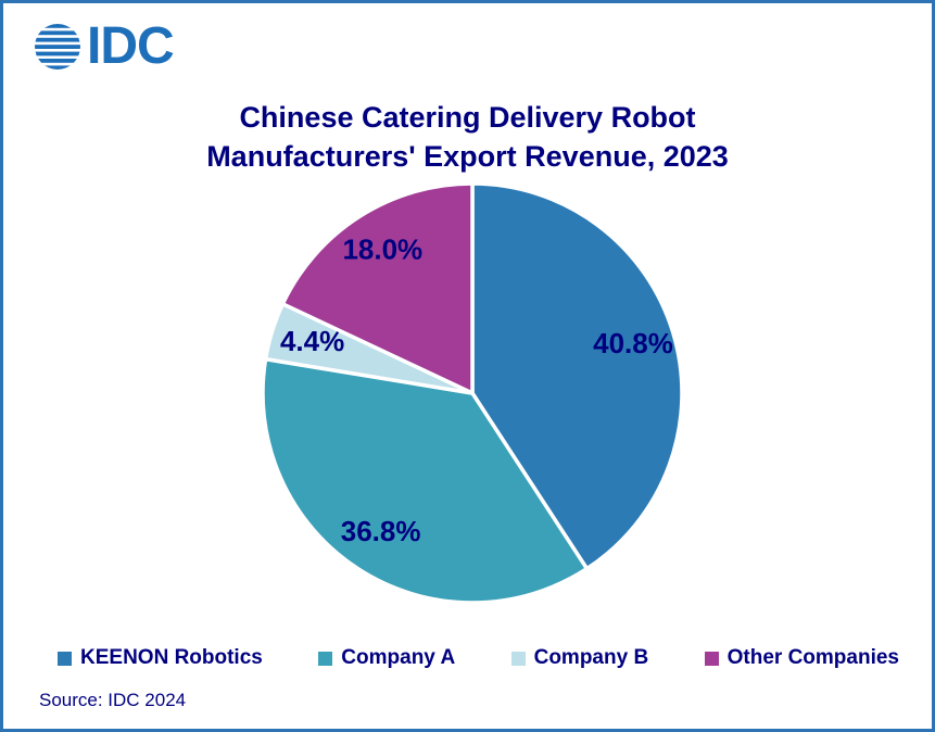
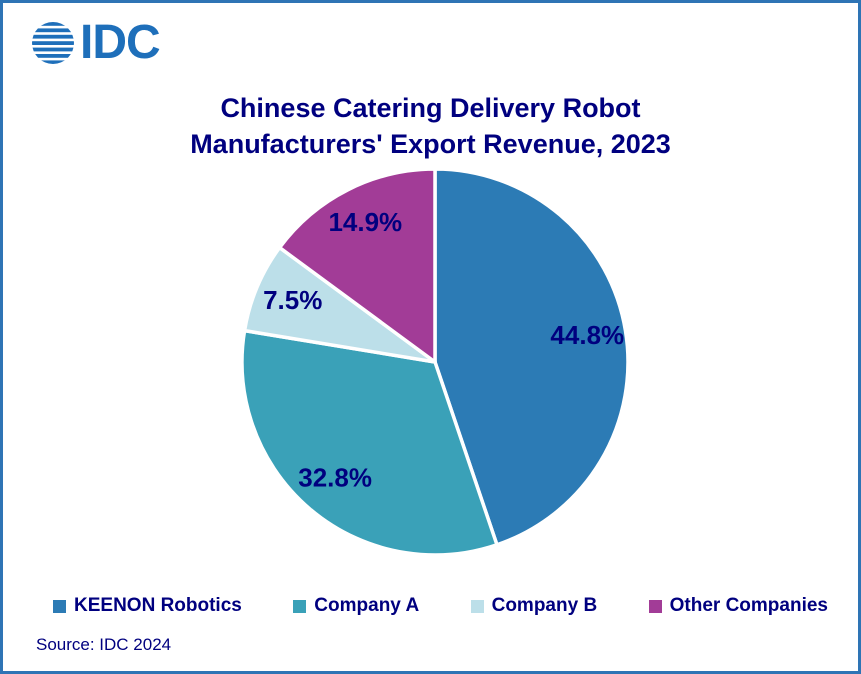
KEENON Robotics: 40.8% -> 44.8%
Company A: 36.8% -> 32.8%
Company B: 4.4% -> 7.5%
Other Companies: 18.0% -> 14.9%
